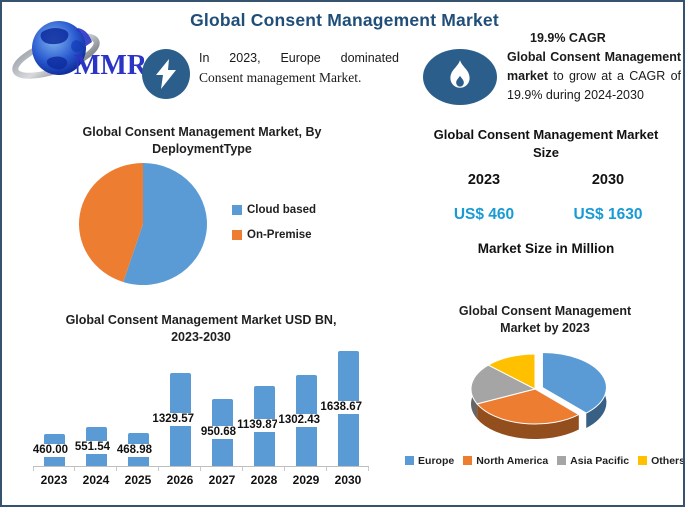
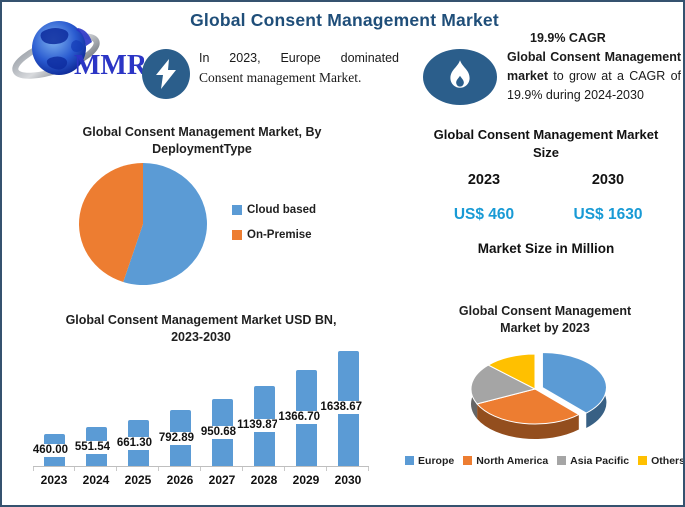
Global Consent Management Market USD BN, 2023-2030/2025: 468.98 -> 661.30
Global Consent Management Market USD BN, 2023-2030/2026: 1329.57 -> 792.89
Global Consent Management Market USD BN, 2023-2030/2029: 1302.43 -> 1366.70
